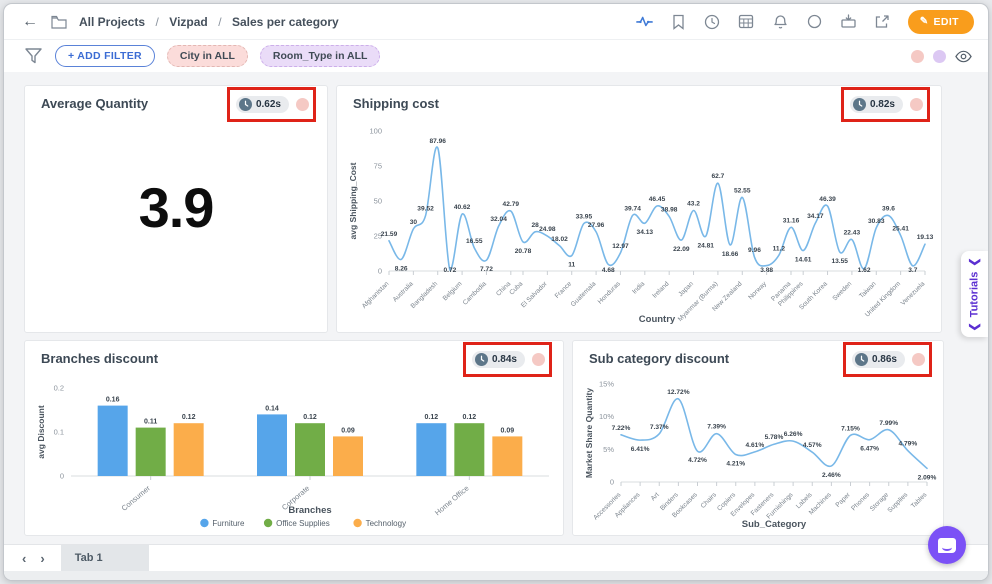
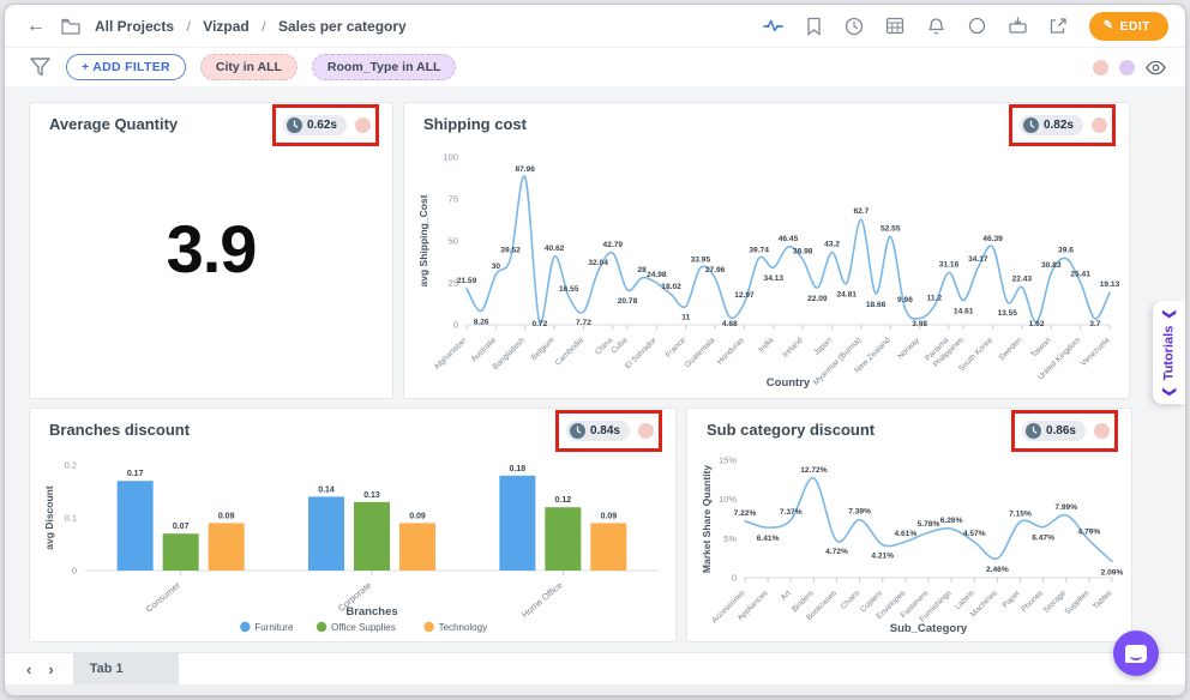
Branches discount/Furniture/Consumer: 0.16 -> 0.17
Branches discount/Office Supplies/Consumer: 0.11 -> 0.07
Branches discount/Technology/Consumer: 0.12 -> 0.09
Branches discount/Office Supplies/Corporate: 0.12 -> 0.13
Branches discount/Furniture/Home Office: 0.12 -> 0.18
